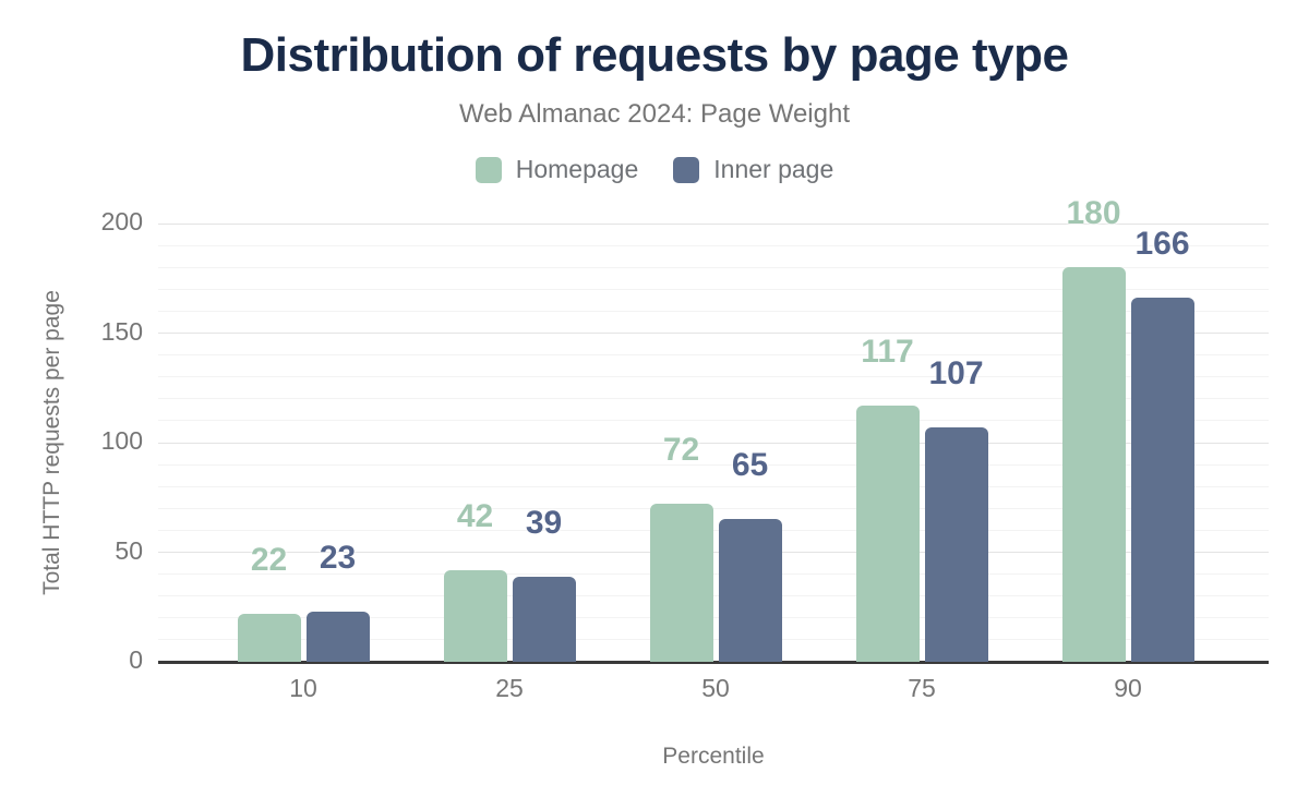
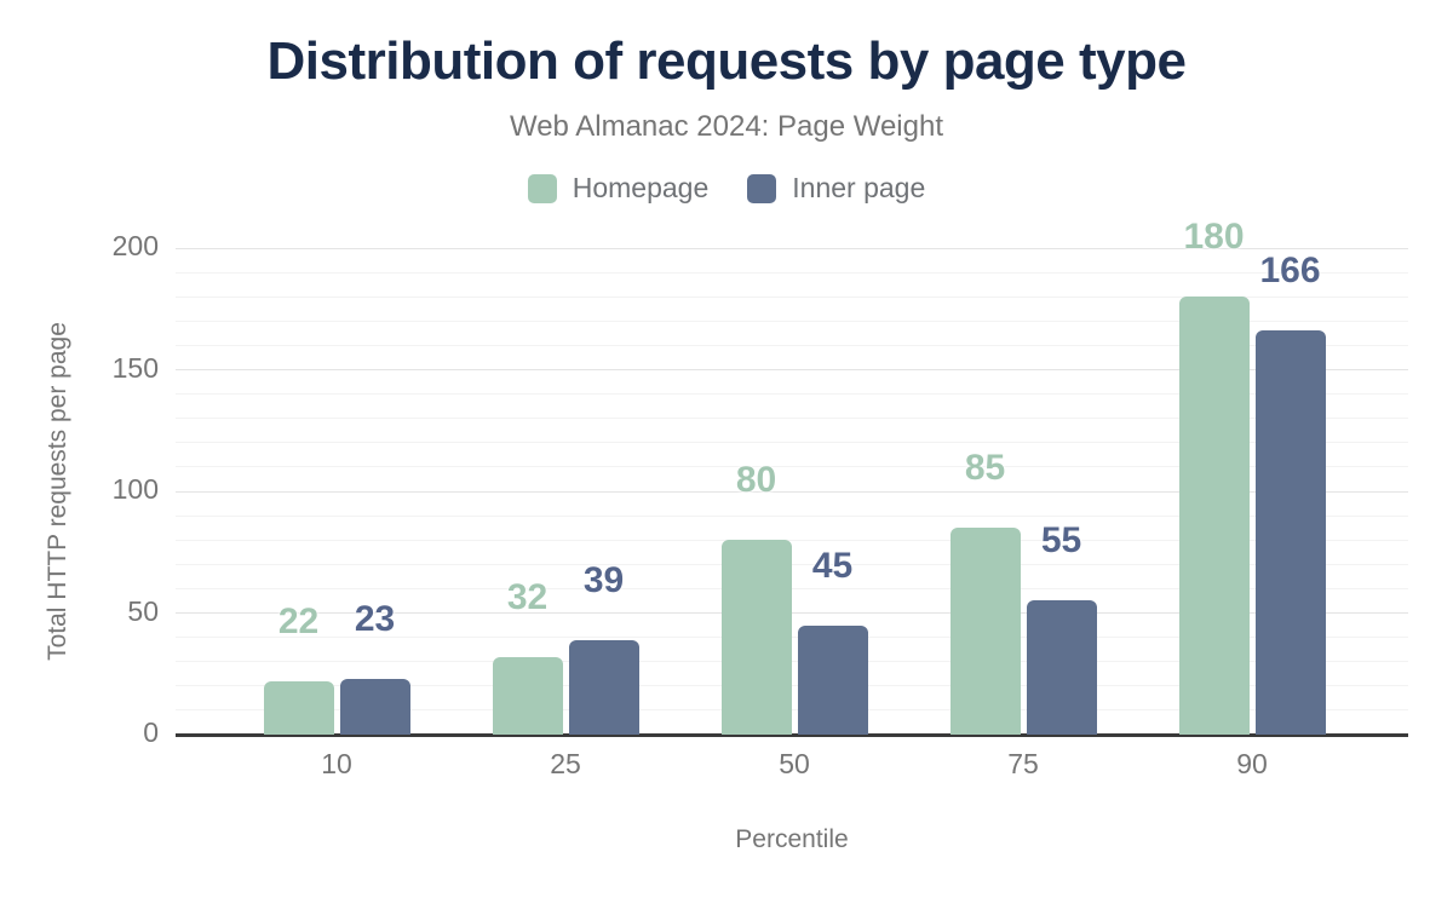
Homepage/25: 42 -> 32
Homepage/50: 72 -> 80
Inner page/50: 65 -> 45
Homepage/75: 117 -> 85
Inner page/75: 107 -> 55
